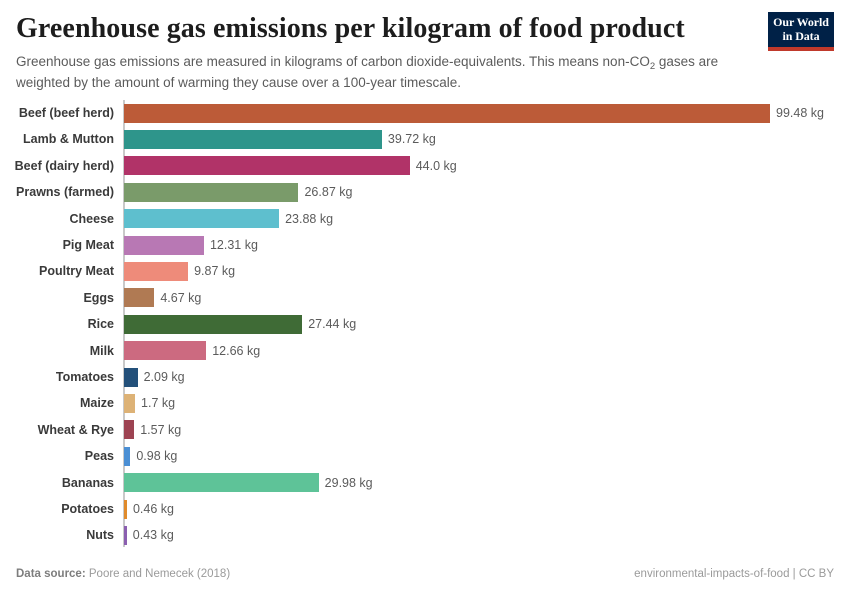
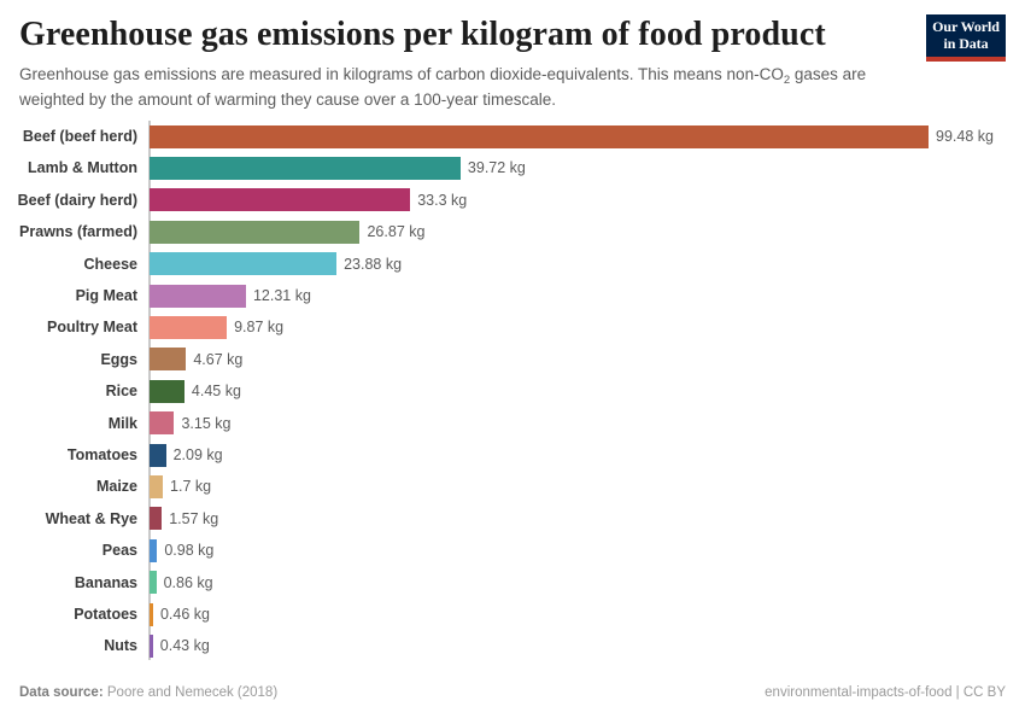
Beef (dairy herd): 44.0 -> 33.3
Rice: 27.44 -> 4.45
Milk: 12.66 -> 3.15
Bananas: 29.98 -> 0.86
